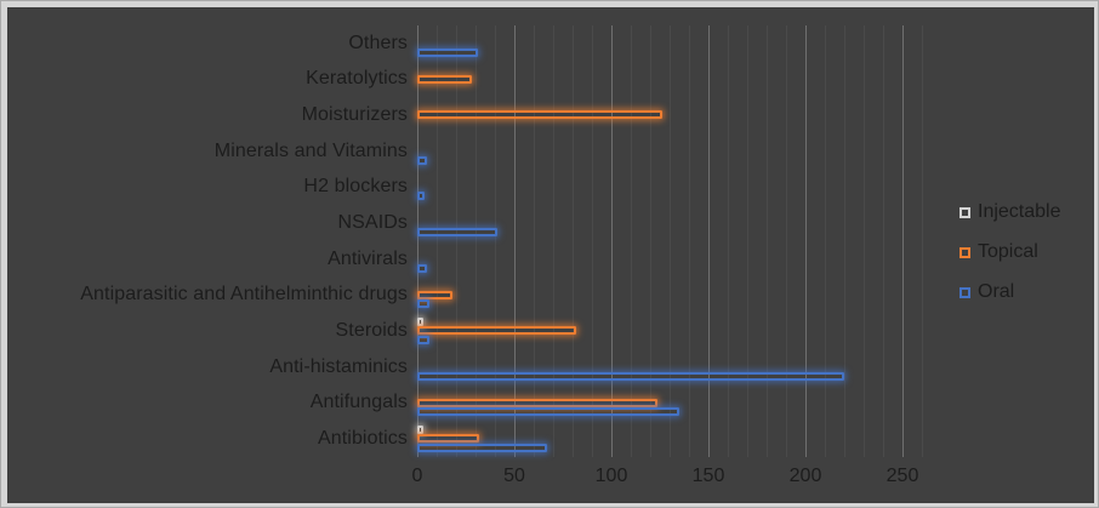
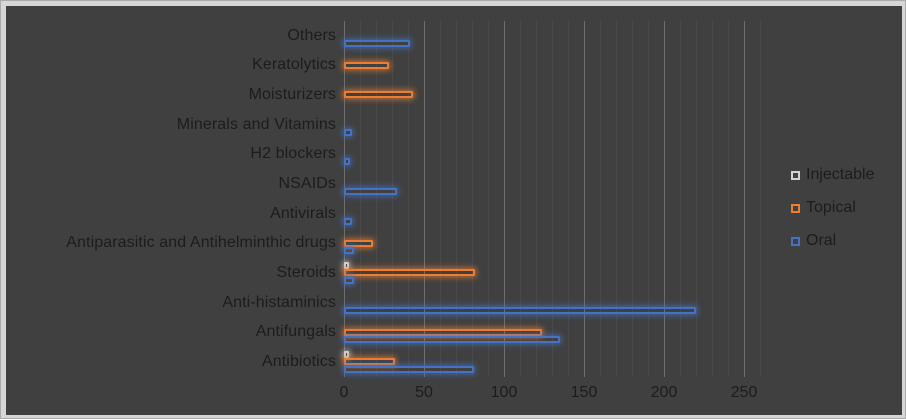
Oral/Others: 31 -> 41
Topical/Moisturizers: 126 -> 43
Oral/NSAIDs: 41 -> 33
Oral/Antibiotics: 67 -> 81
